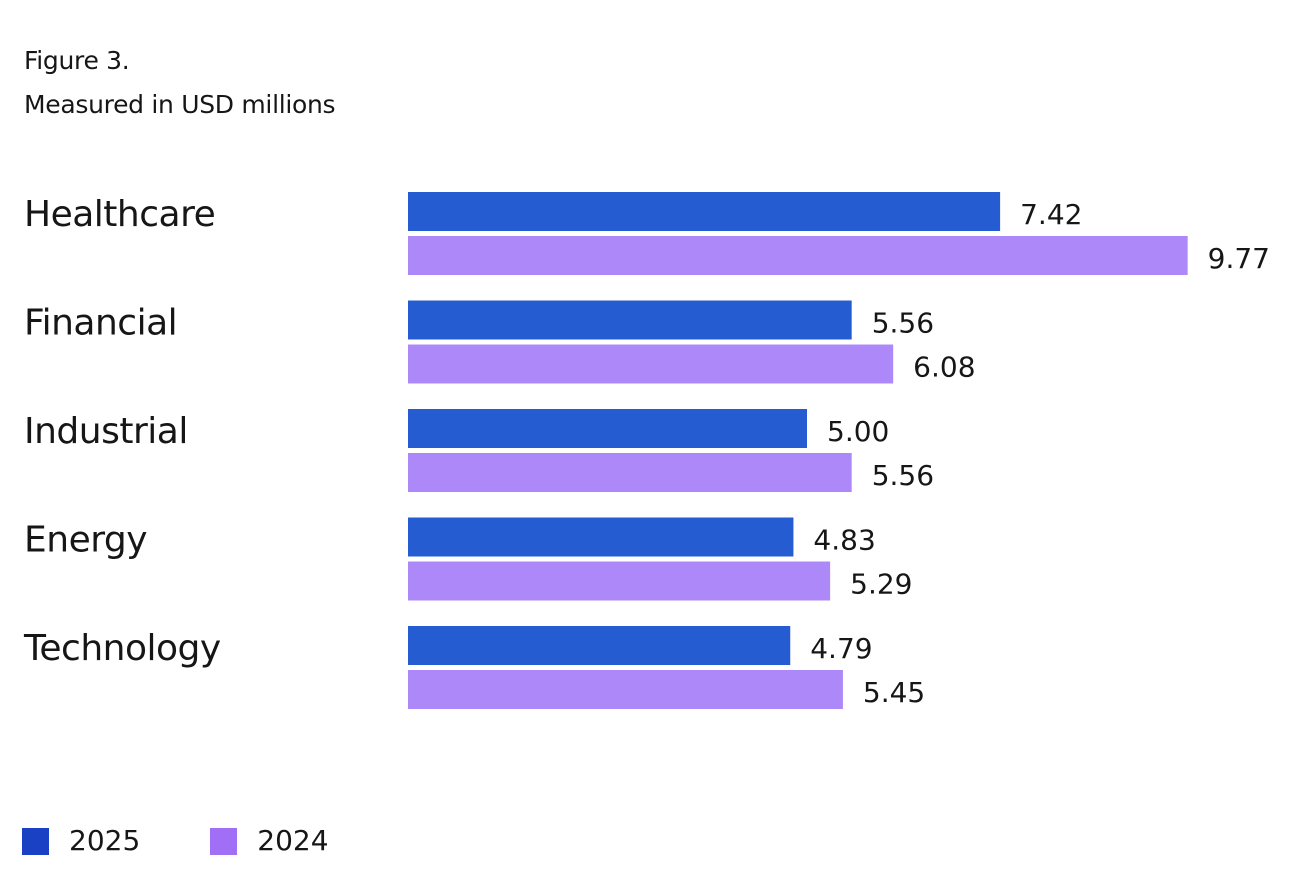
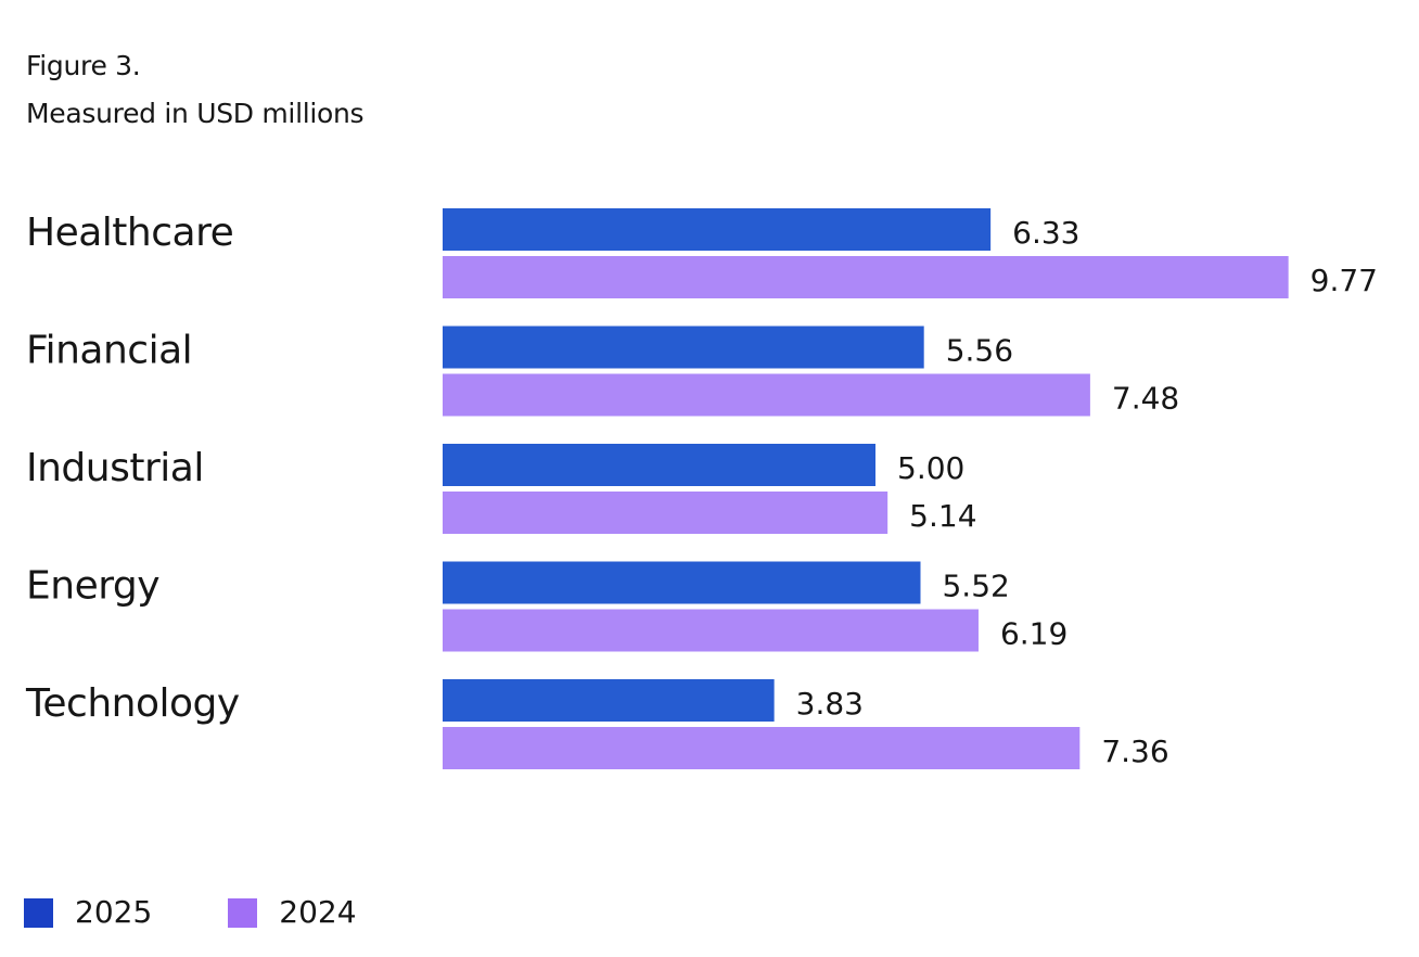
2025/Healthcare: 7.42 -> 6.33
2024/Financial: 6.08 -> 7.48
2024/Industrial: 5.56 -> 5.14
2025/Energy: 4.83 -> 5.52
2024/Energy: 5.29 -> 6.19
2025/Technology: 4.79 -> 3.83
2024/Technology: 5.45 -> 7.36
